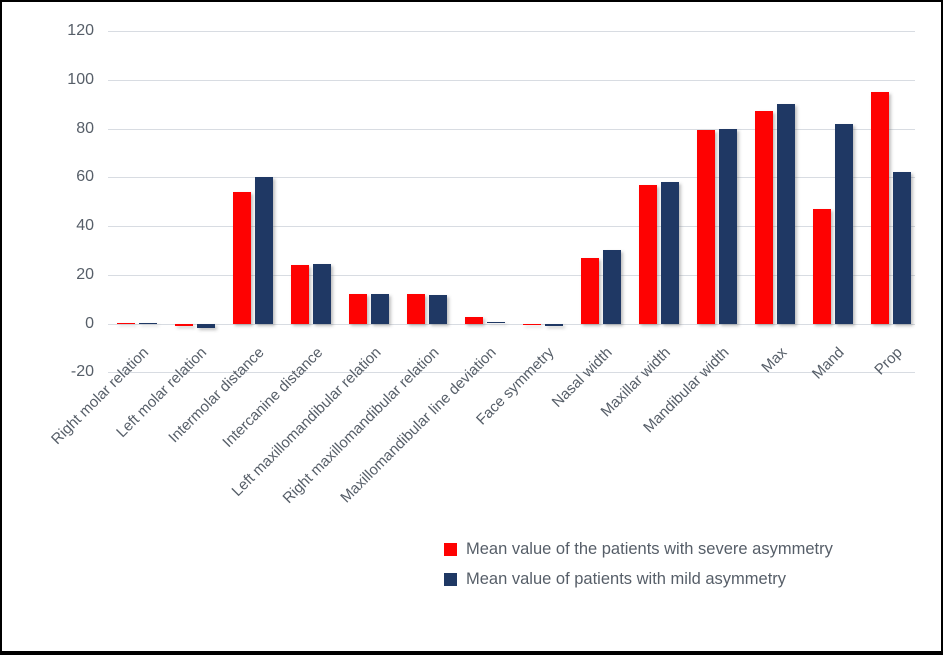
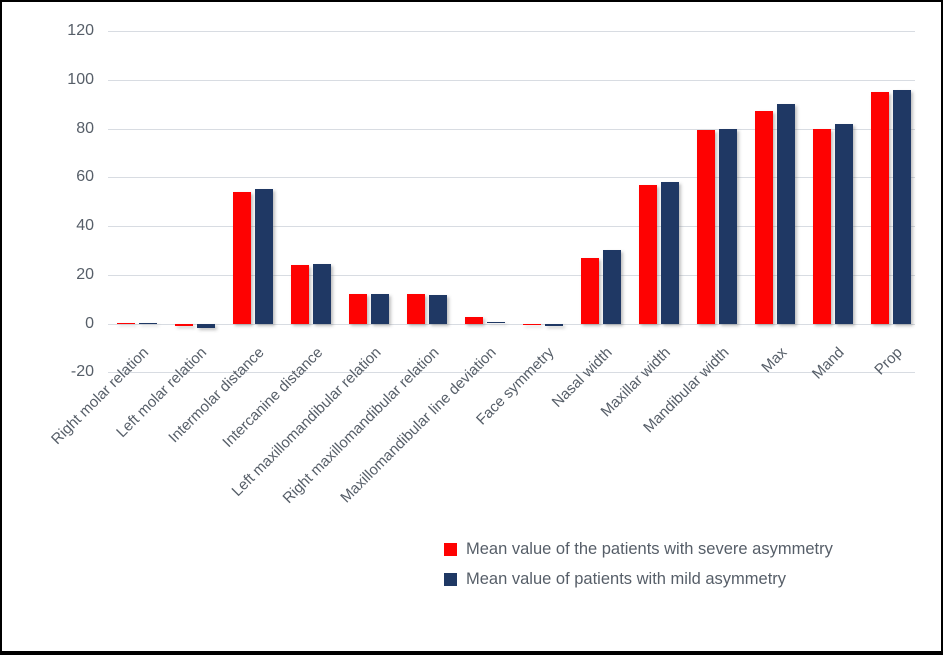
Mean value of patients with mild asymmetry/Intermolar distance: 60 -> 55
Mean value of the patients with severe asymmetry/Mand: 47 -> 80
Mean value of patients with mild asymmetry/Prop: 62 -> 96
